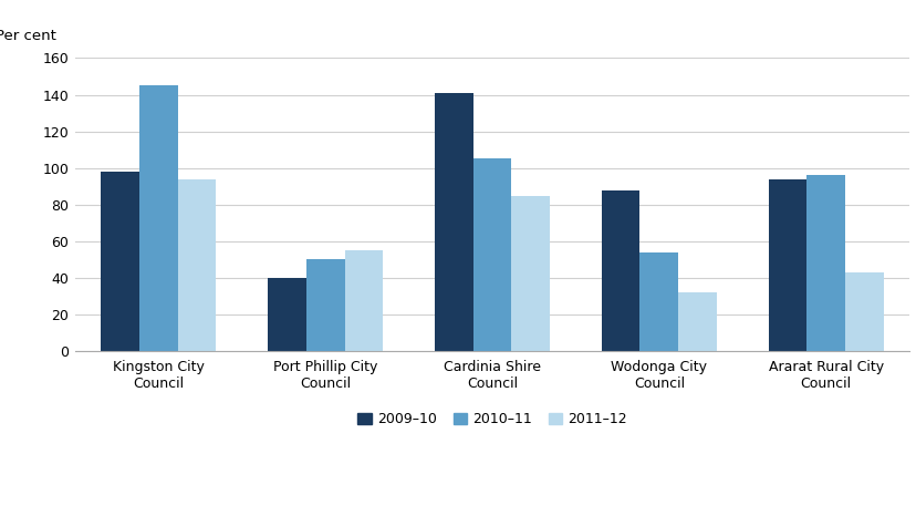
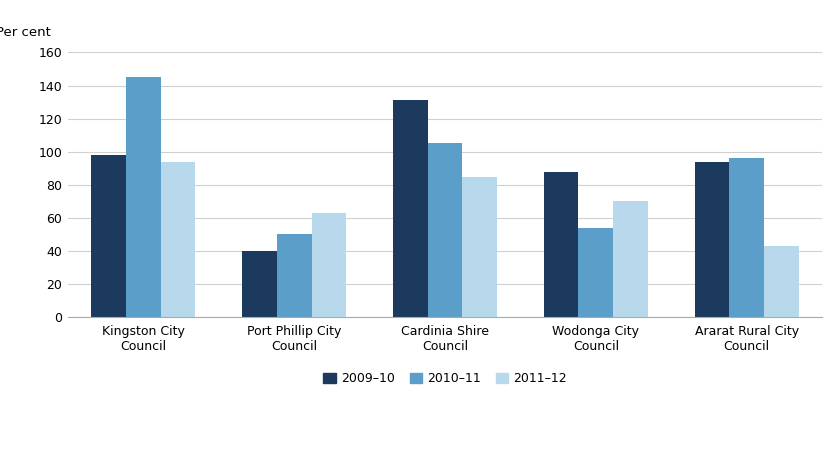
2011–12/Port Phillip City Council: 55 -> 63
2009–10/Cardinia Shire Council: 141 -> 131
2011–12/Wodonga City Council: 32 -> 70
